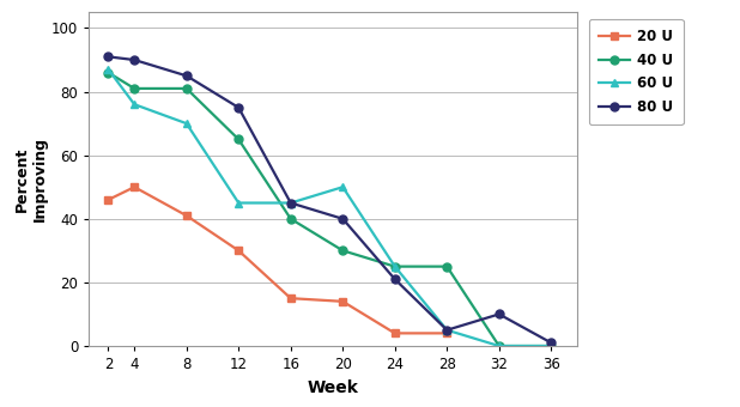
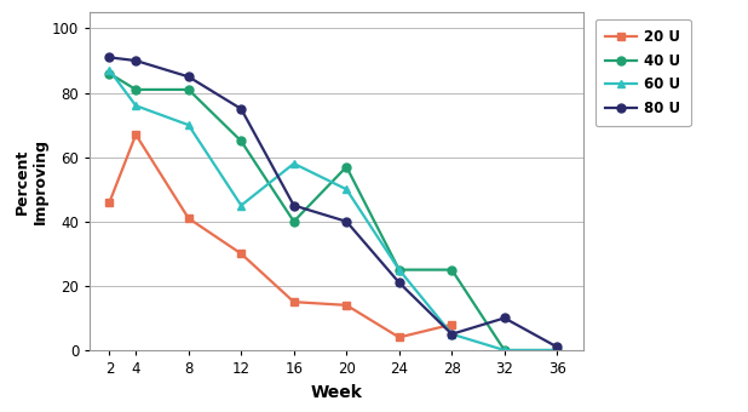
20 U/4: 50 -> 67
60 U/16: 45 -> 58
40 U/20: 30 -> 57
20 U/28: 4 -> 8
